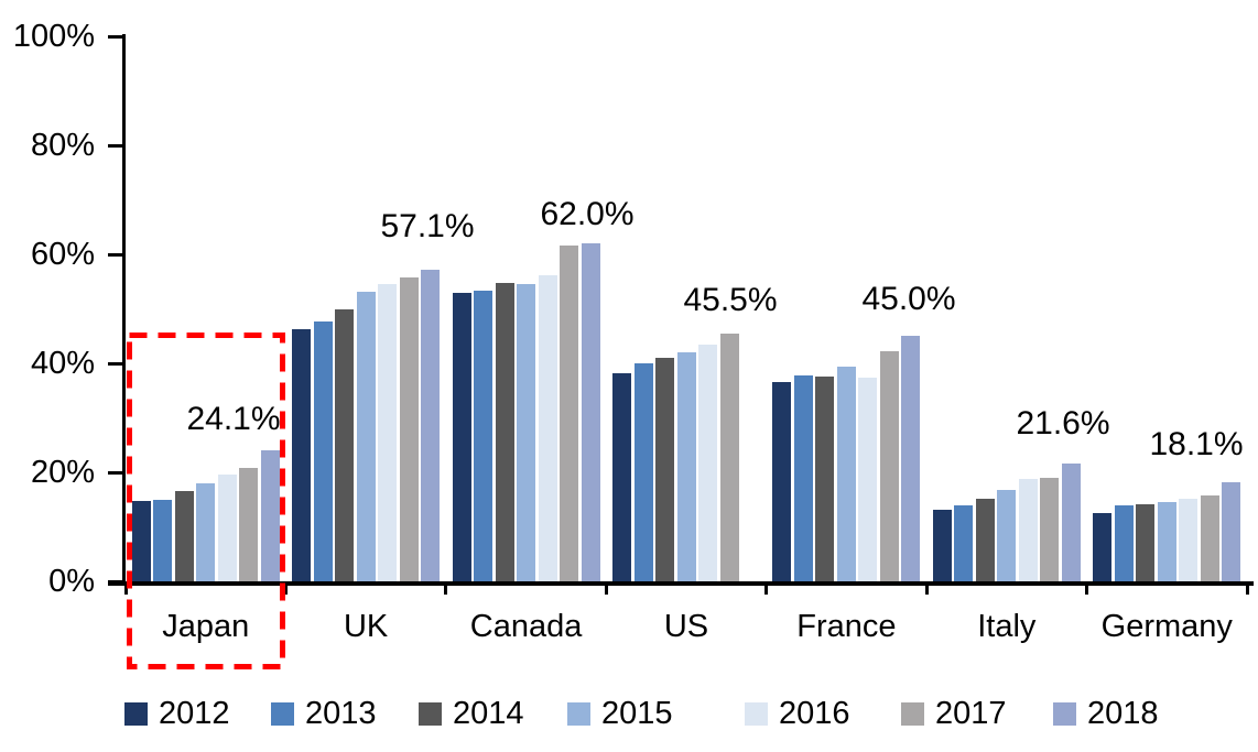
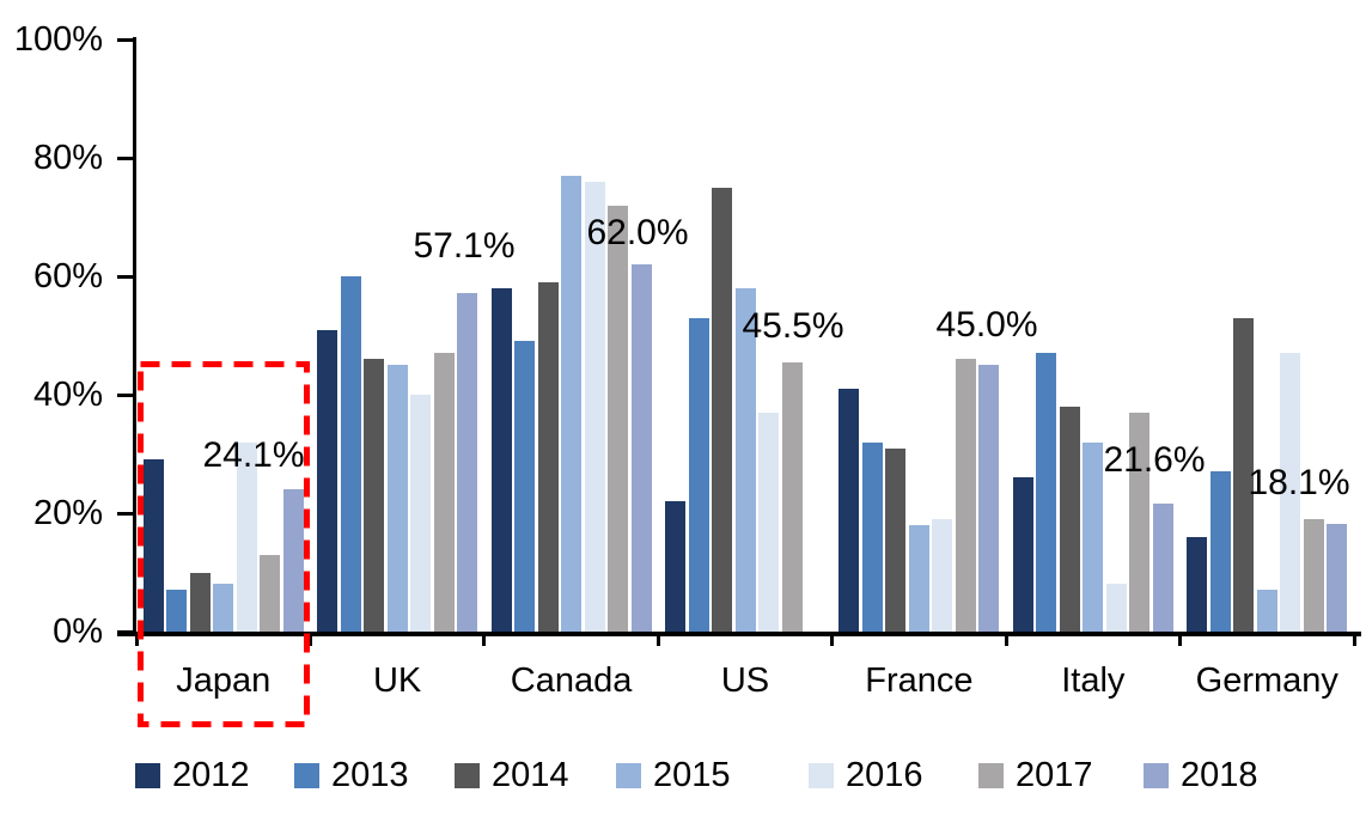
2012/Japan: 15% -> 29%
2013/Japan: 15% -> 7%
2014/Japan: 16% -> 10%
2015/Japan: 18% -> 8%
2016/Japan: 20% -> 32%
2017/Japan: 21% -> 13%
2012/UK: 46% -> 51%
2013/UK: 48% -> 60%
2014/UK: 50% -> 46%
2015/UK: 53% -> 45%
2016/UK: 54% -> 40%
2017/UK: 56% -> 47%
2012/Canada: 53% -> 58%
2013/Canada: 53% -> 49%
2014/Canada: 55% -> 59%
2015/Canada: 55% -> 77%
2016/Canada: 56% -> 76%
2017/Canada: 62% -> 72%
2012/US: 38% -> 22%
2013/US: 40% -> 53%
2014/US: 41% -> 75%
2015/US: 42% -> 58%
2016/US: 44% -> 37%
2012/France: 36% -> 41%
2013/France: 38% -> 32%
2014/France: 38% -> 31%
2015/France: 39% -> 18%
2016/France: 37% -> 19%
2017/France: 42% -> 46%
2012/Italy: 13% -> 26%
2013/Italy: 14% -> 47%
2014/Italy: 15% -> 38%
2015/Italy: 17% -> 32%
2016/Italy: 19% -> 8%
2017/Italy: 19% -> 37%
2012/Germany: 12% -> 16%
2013/Germany: 14% -> 27%
2014/Germany: 14% -> 53%
2015/Germany: 15% -> 7%
2016/Germany: 15% -> 47%
2017/Germany: 16% -> 19%
